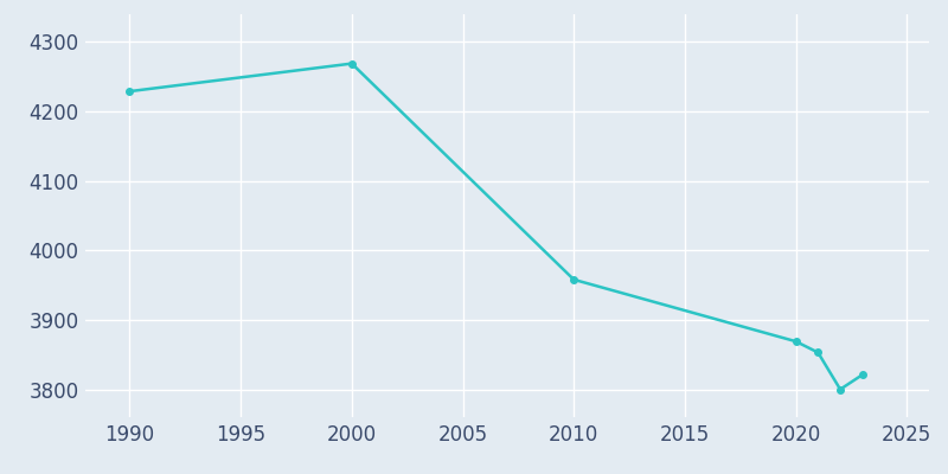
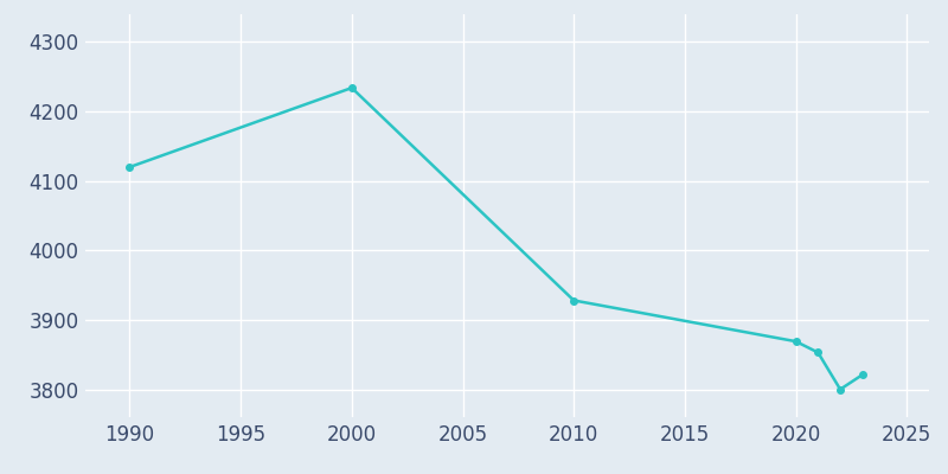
1990: 4229 -> 4120
2000: 4269 -> 4234
2010: 3958 -> 3928
